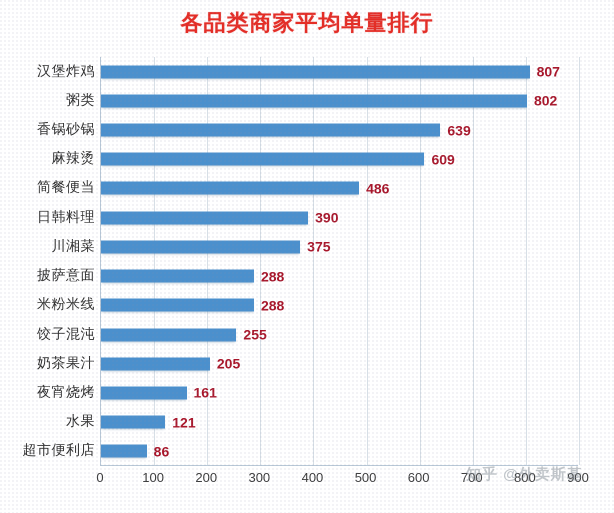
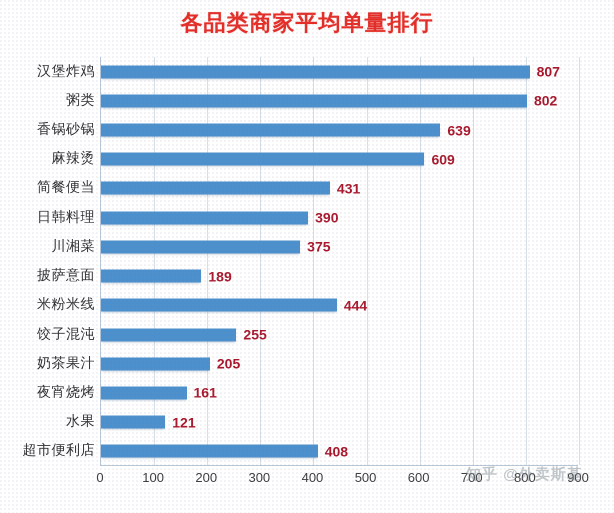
简餐便当: 486 -> 431
披萨意面: 288 -> 189
米粉米线: 288 -> 444
超市便利店: 86 -> 408
